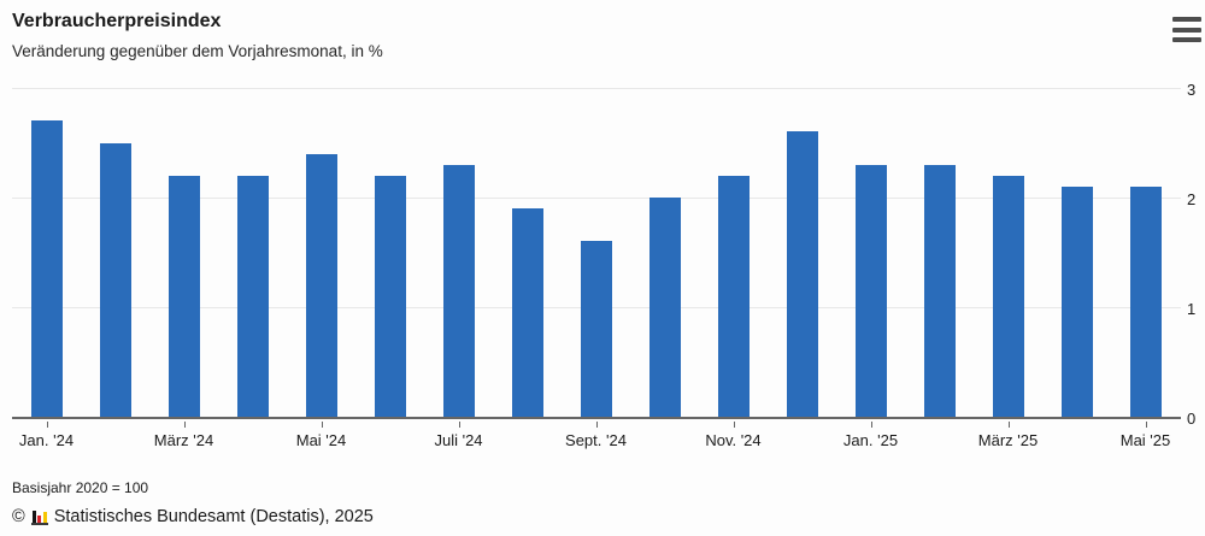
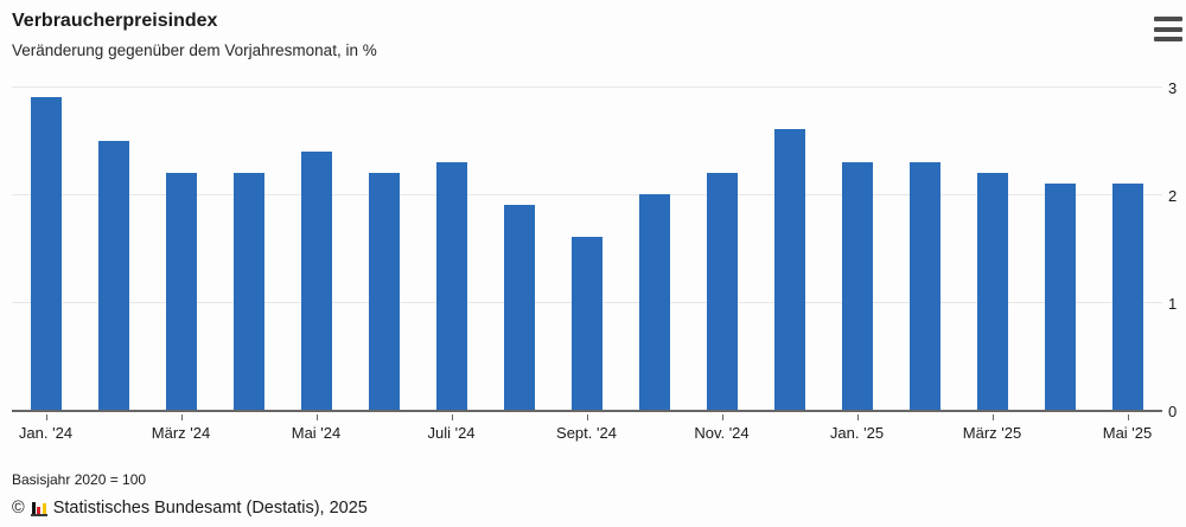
Jan. '24: 2.7 -> 2.9
